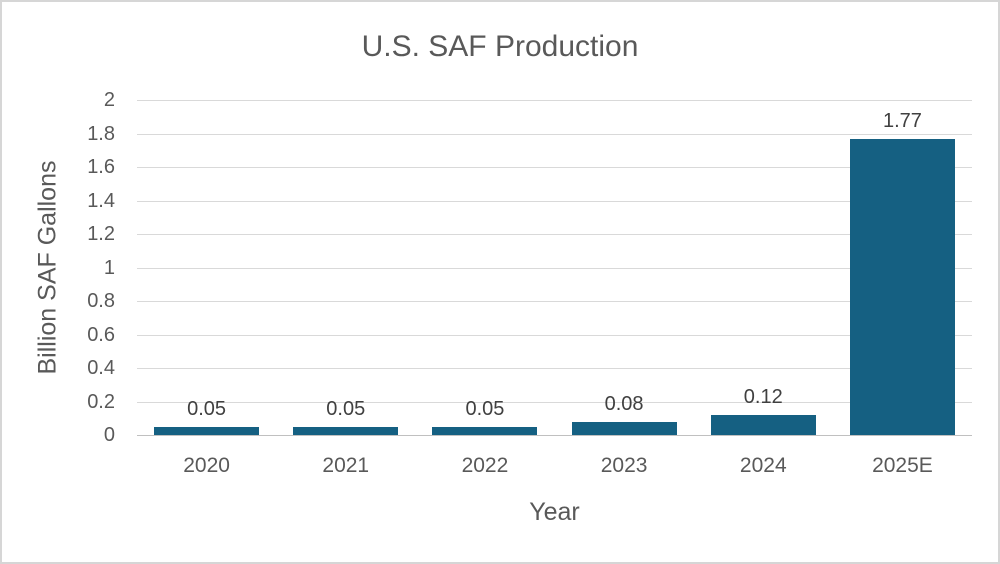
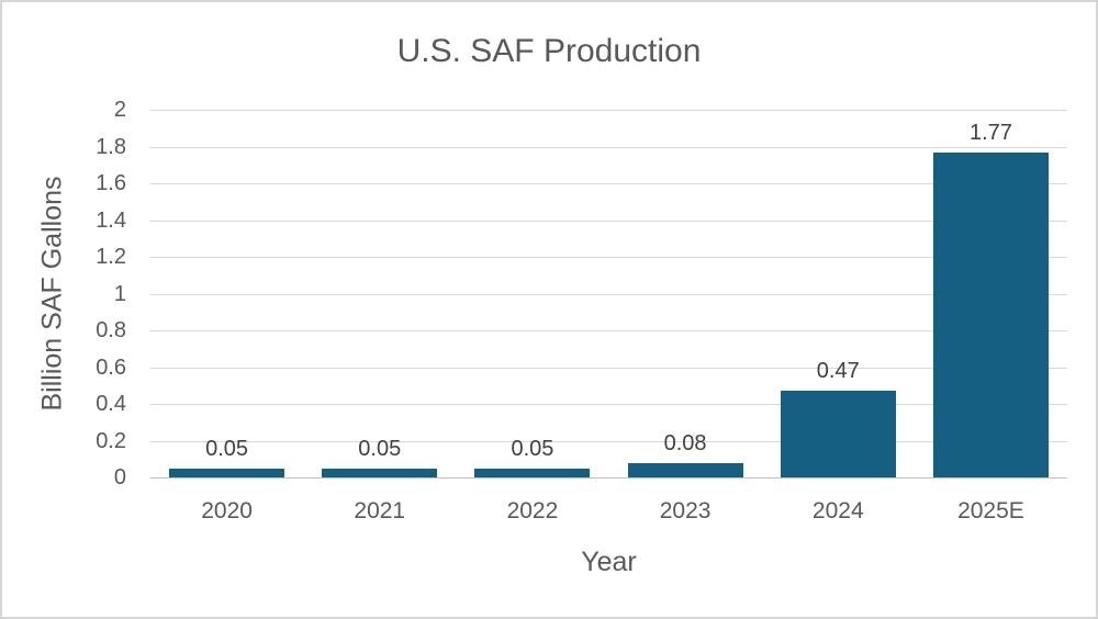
2024: 0.12 -> 0.47
